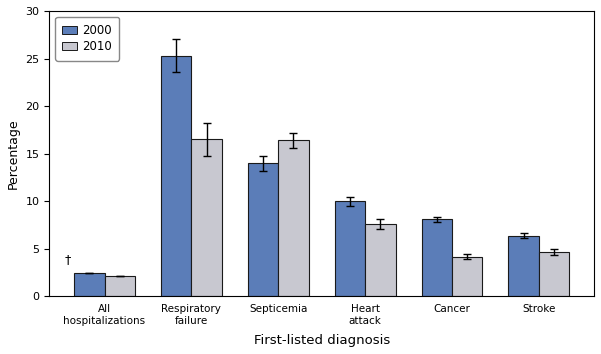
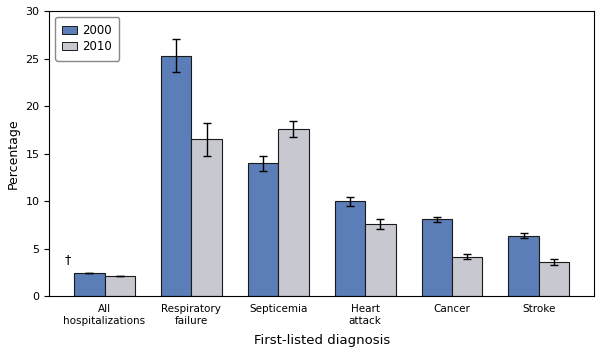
2010/Septicemia: 16.4 -> 17.6
2010/Stroke: 4.7 -> 3.6
